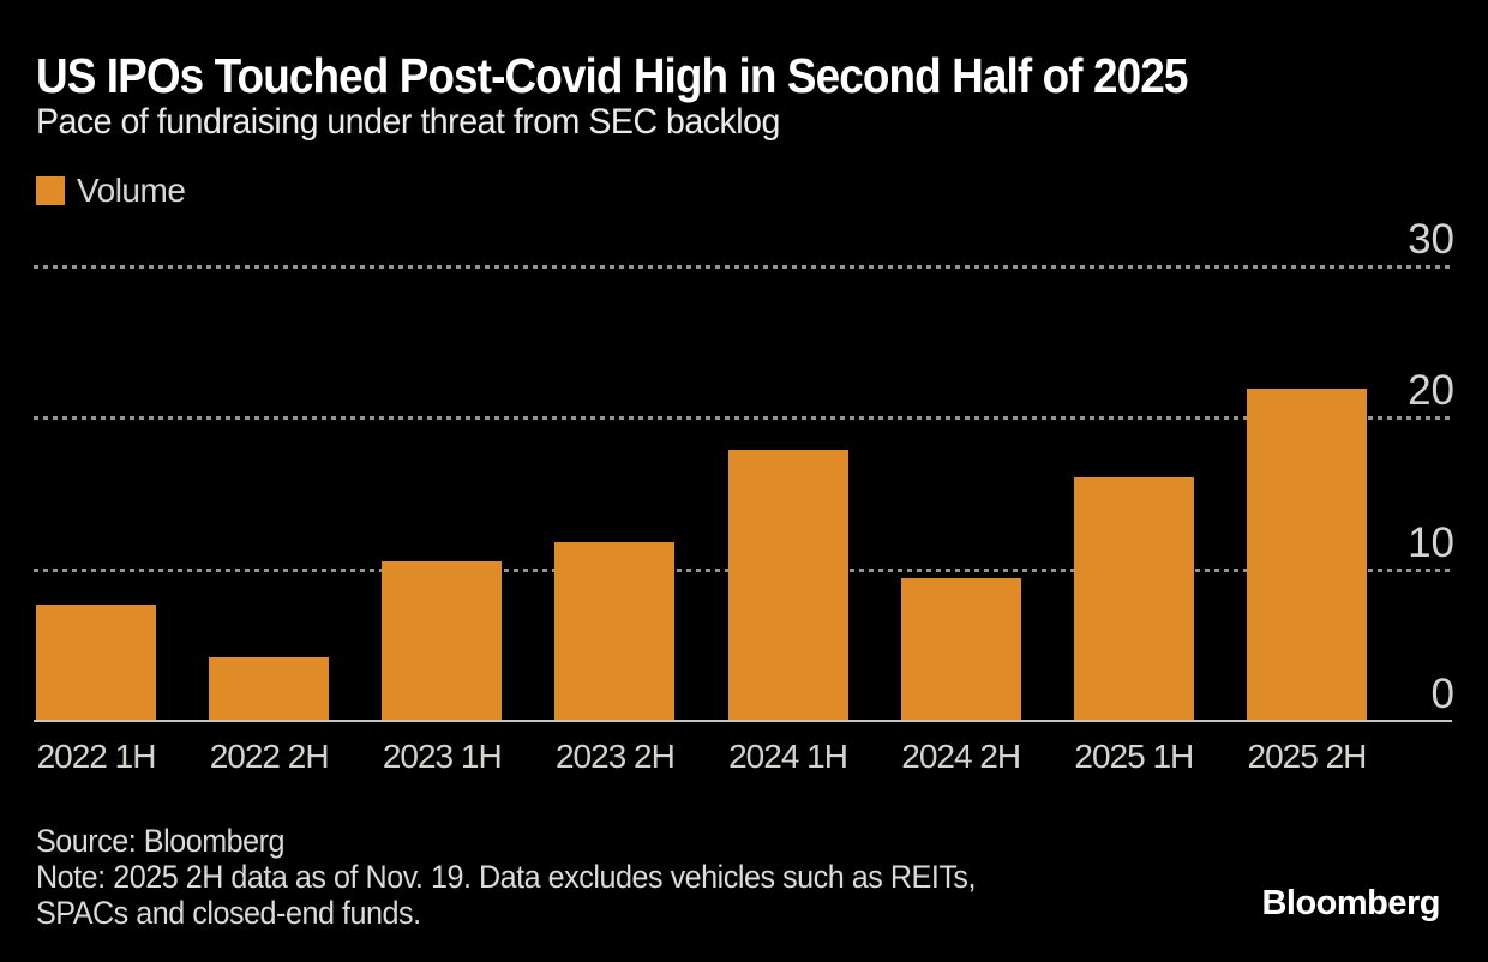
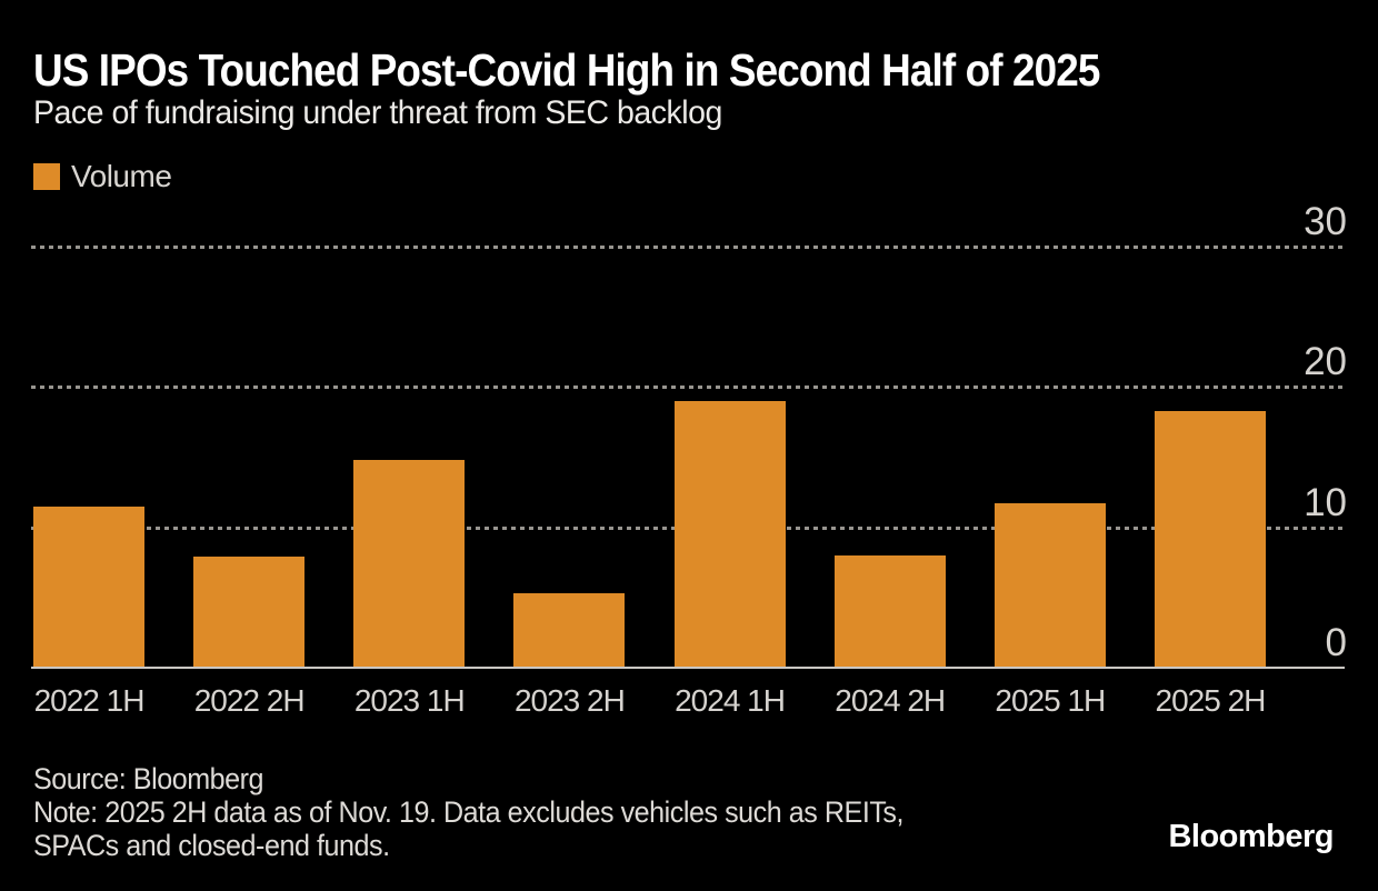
2022 1H: 7.7 -> 11.5
2022 2H: 4.2 -> 7.9
2023 1H: 10.5 -> 14.8
2023 2H: 11.8 -> 5.3
2024 1H: 17.9 -> 19.0
2024 2H: 9.4 -> 8.0
2025 1H: 16.1 -> 11.7
2025 2H: 21.9 -> 18.3
